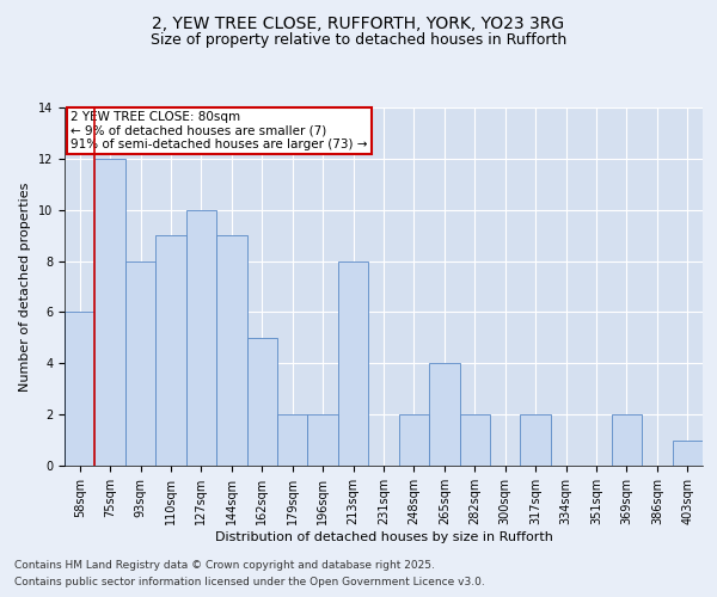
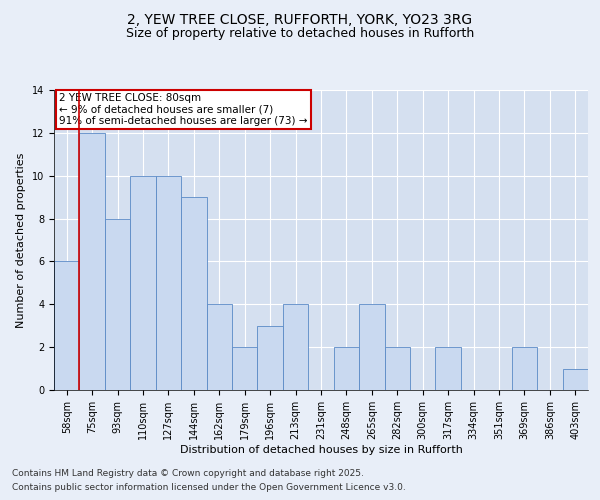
110sqm: 9 -> 10
162sqm: 5 -> 4
196sqm: 2 -> 3
213sqm: 8 -> 4
